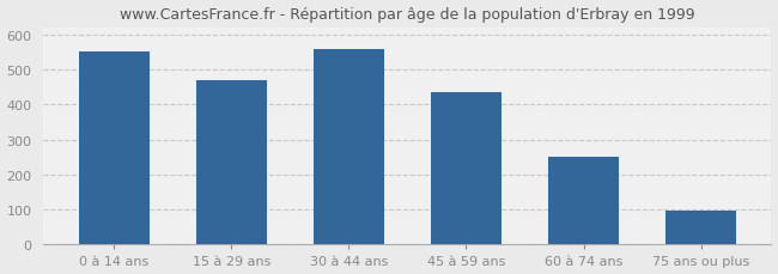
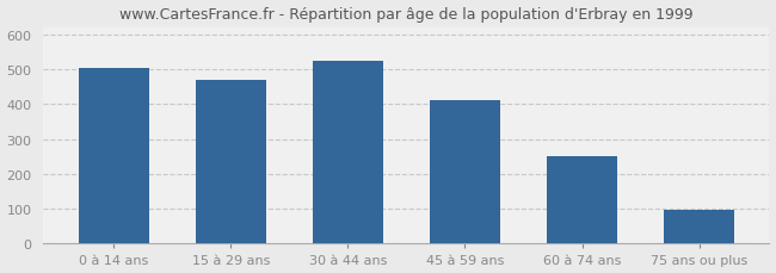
0 à 14 ans: 550 -> 505
30 à 44 ans: 557 -> 525
45 à 59 ans: 435 -> 410
